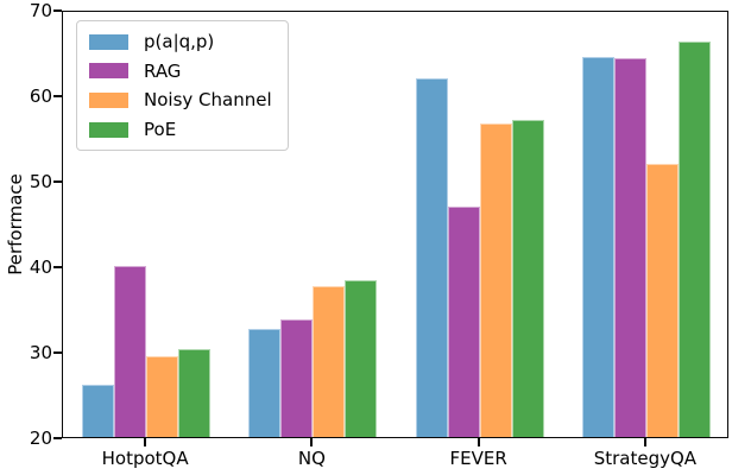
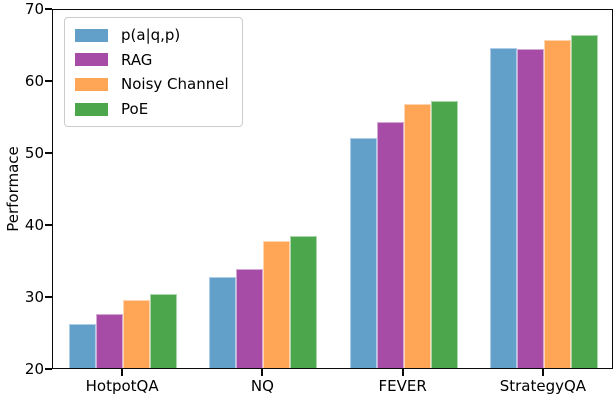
RAG/HotpotQA: 40 -> 28
p(a|q,p)/FEVER: 62 -> 52
RAG/FEVER: 47 -> 54
Noisy Channel/StrategyQA: 52 -> 66
